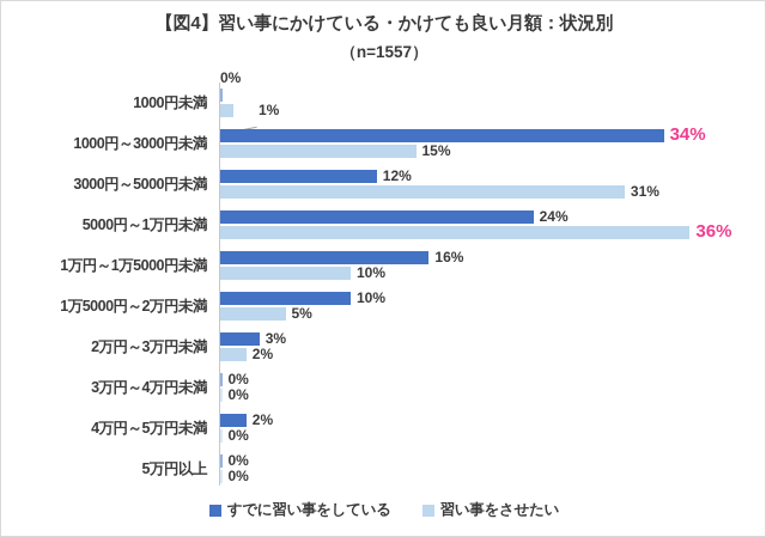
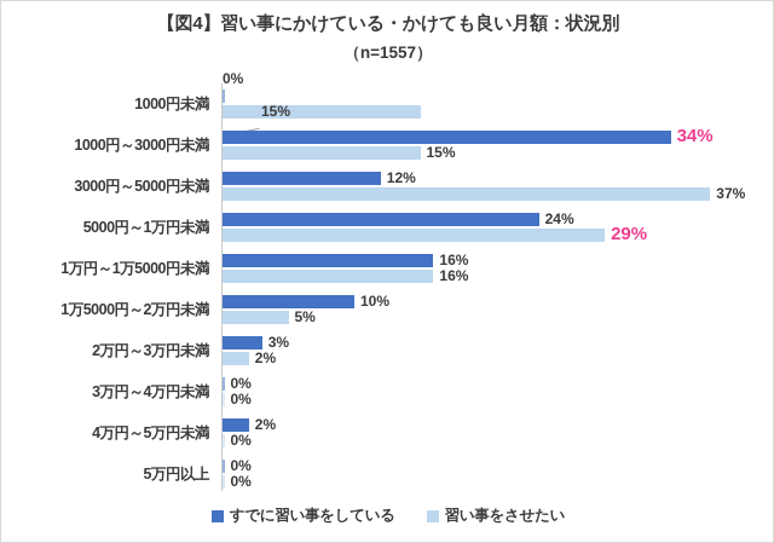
習い事をさせたい/1000円未満: 1% -> 15%
習い事をさせたい/3000円～5000円未満: 31% -> 37%
習い事をさせたい/5000円～1万円未満: 36% -> 29%
習い事をさせたい/1万円～1万5000円未満: 10% -> 16%
